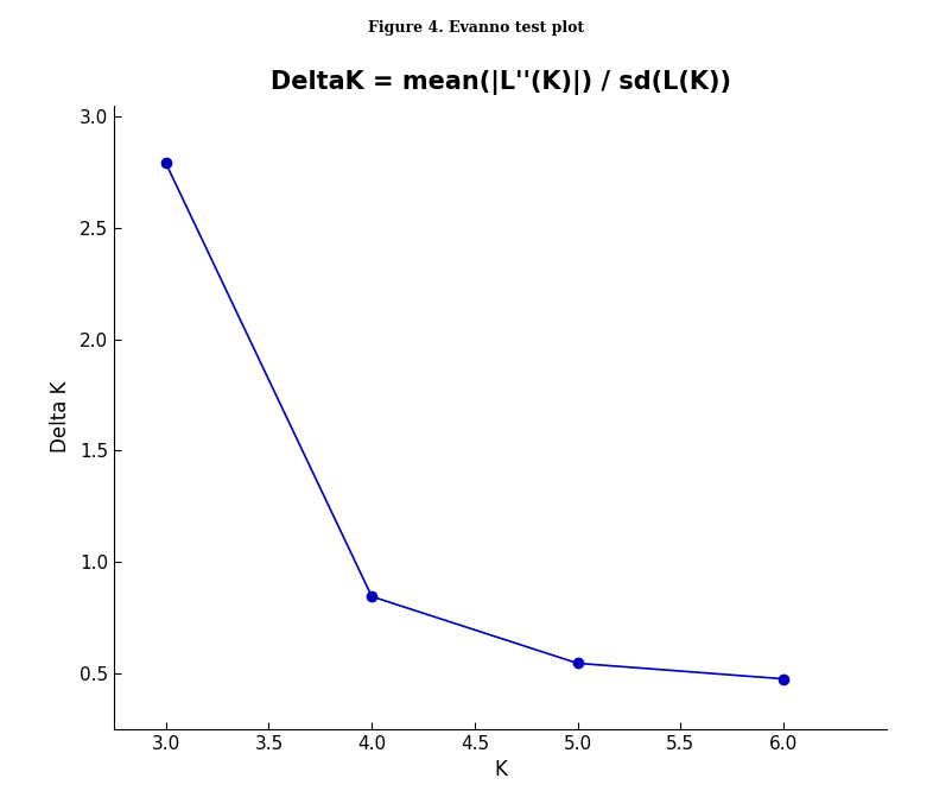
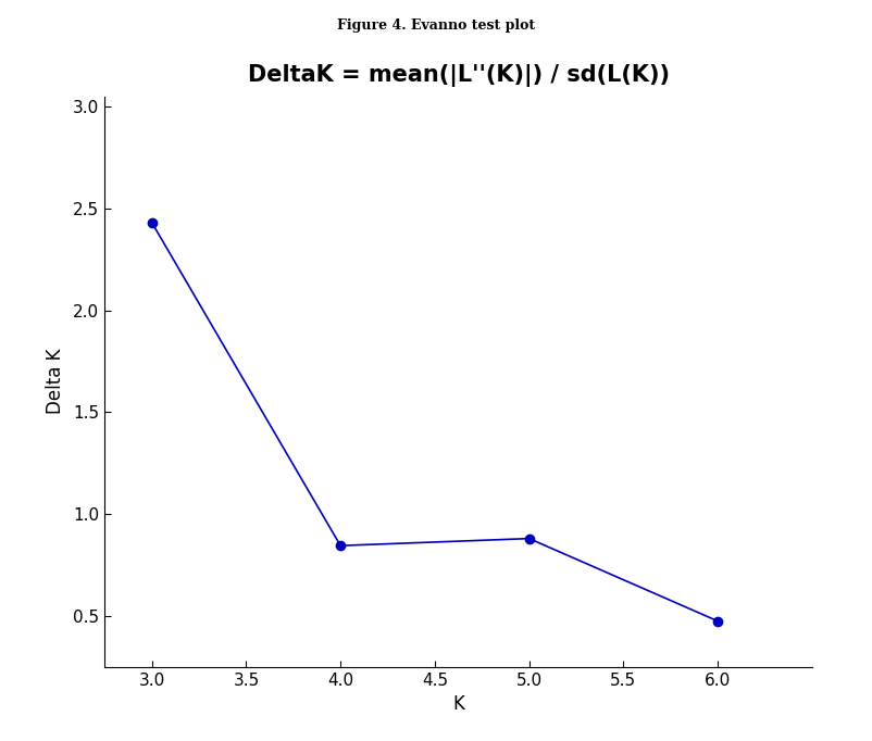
3.0: 2.79 -> 2.43
5.0: 0.55 -> 0.88
